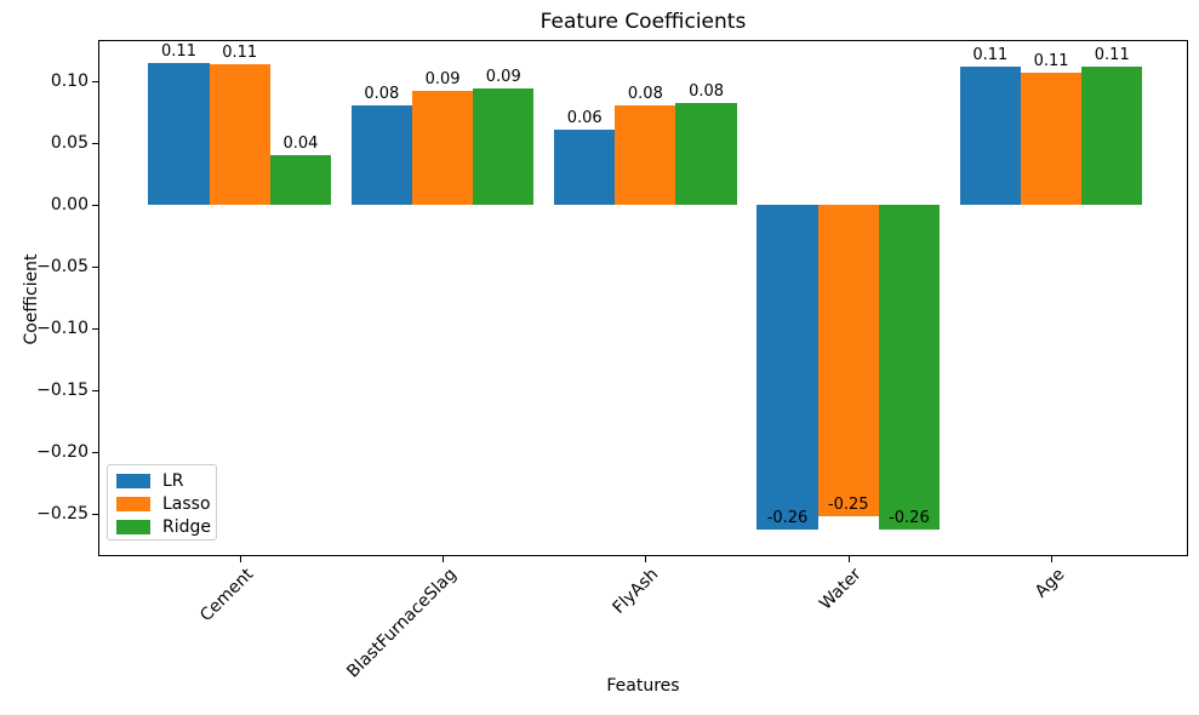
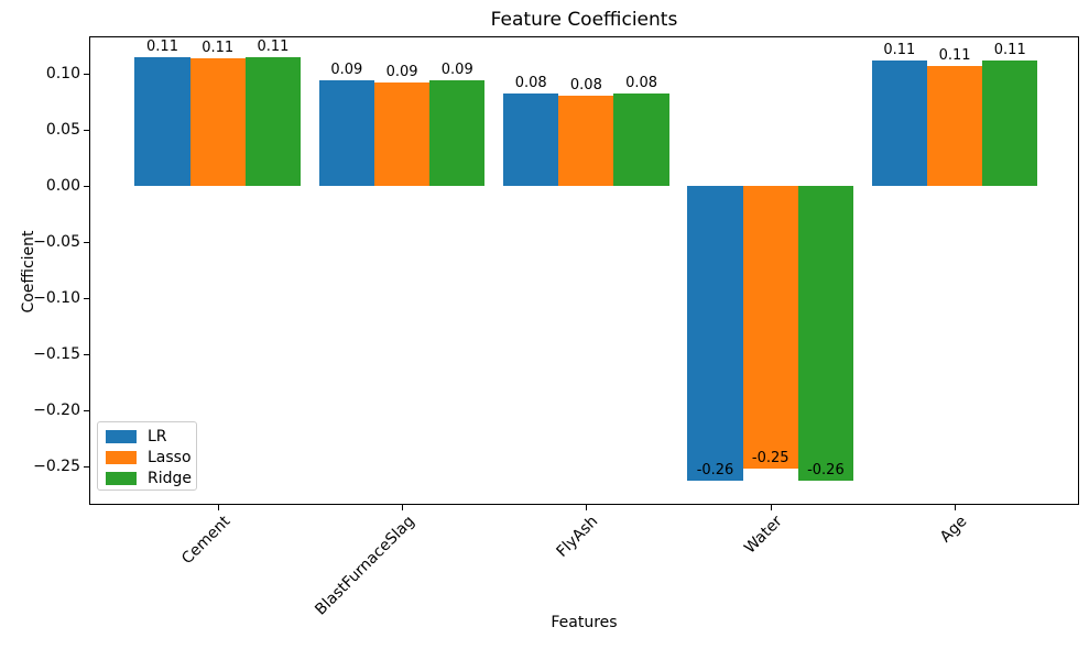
Ridge/Cement: 0.04 -> 0.11
LR/BlastFurnaceSlag: 0.08 -> 0.09
LR/FlyAsh: 0.06 -> 0.08
